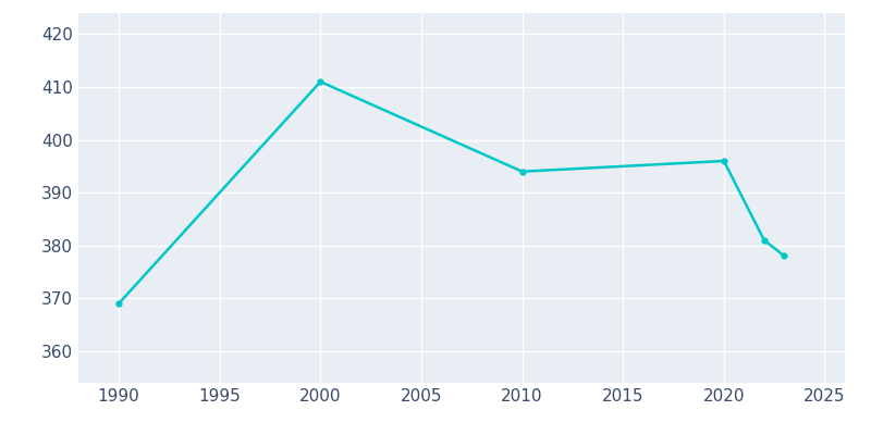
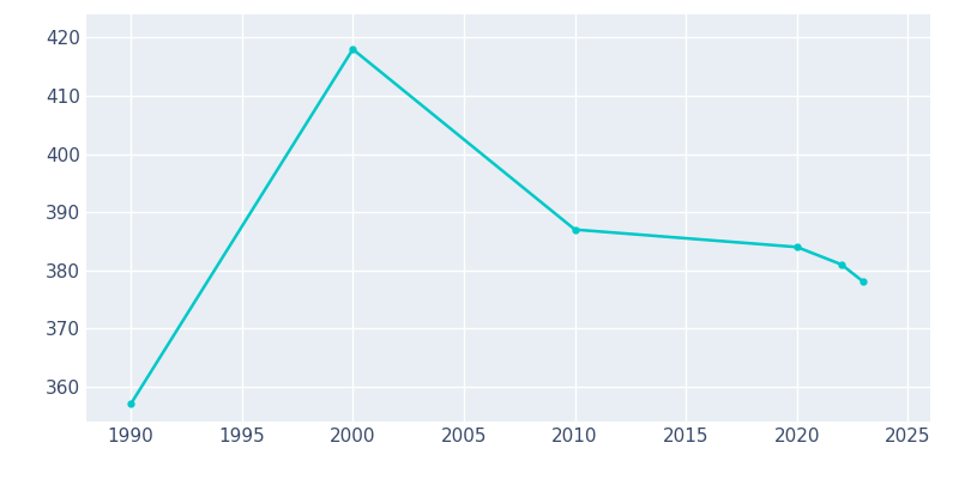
1990: 369 -> 357
2000: 411 -> 418
2010: 394 -> 387
2020: 396 -> 384
